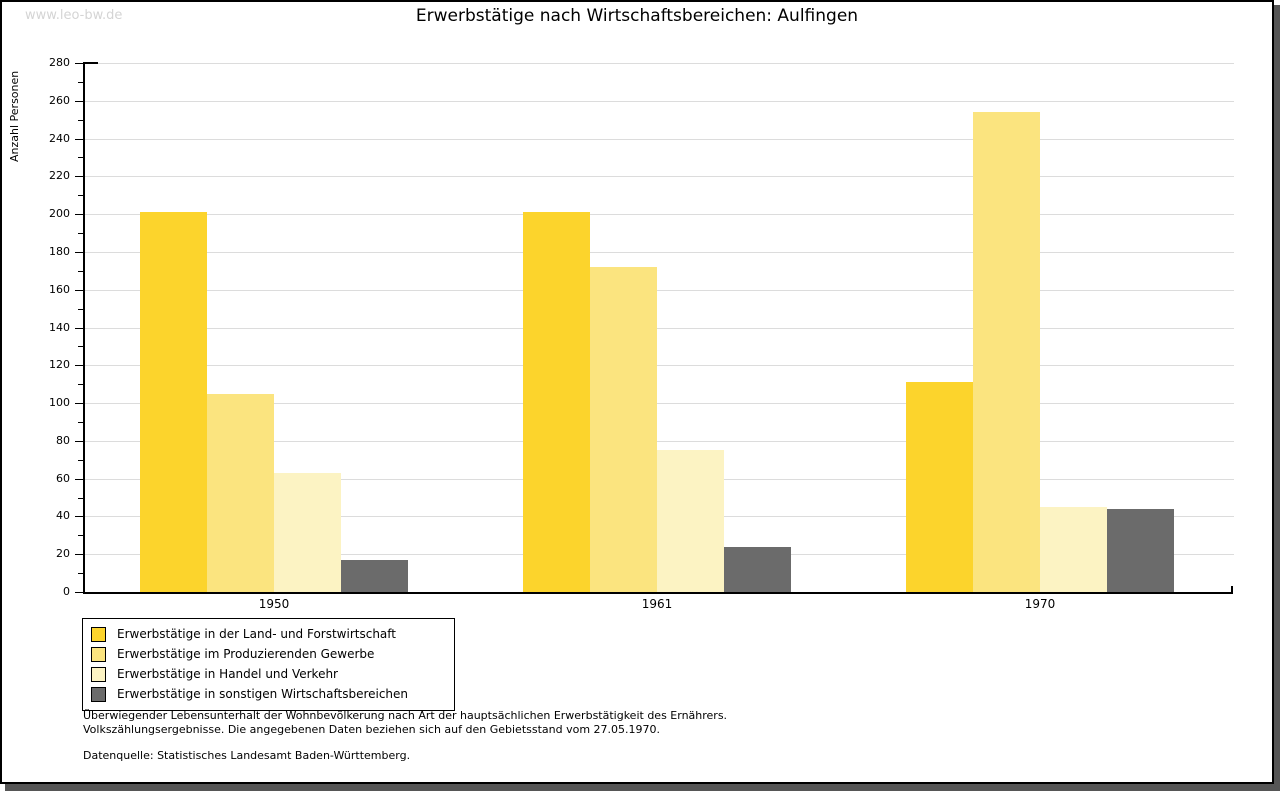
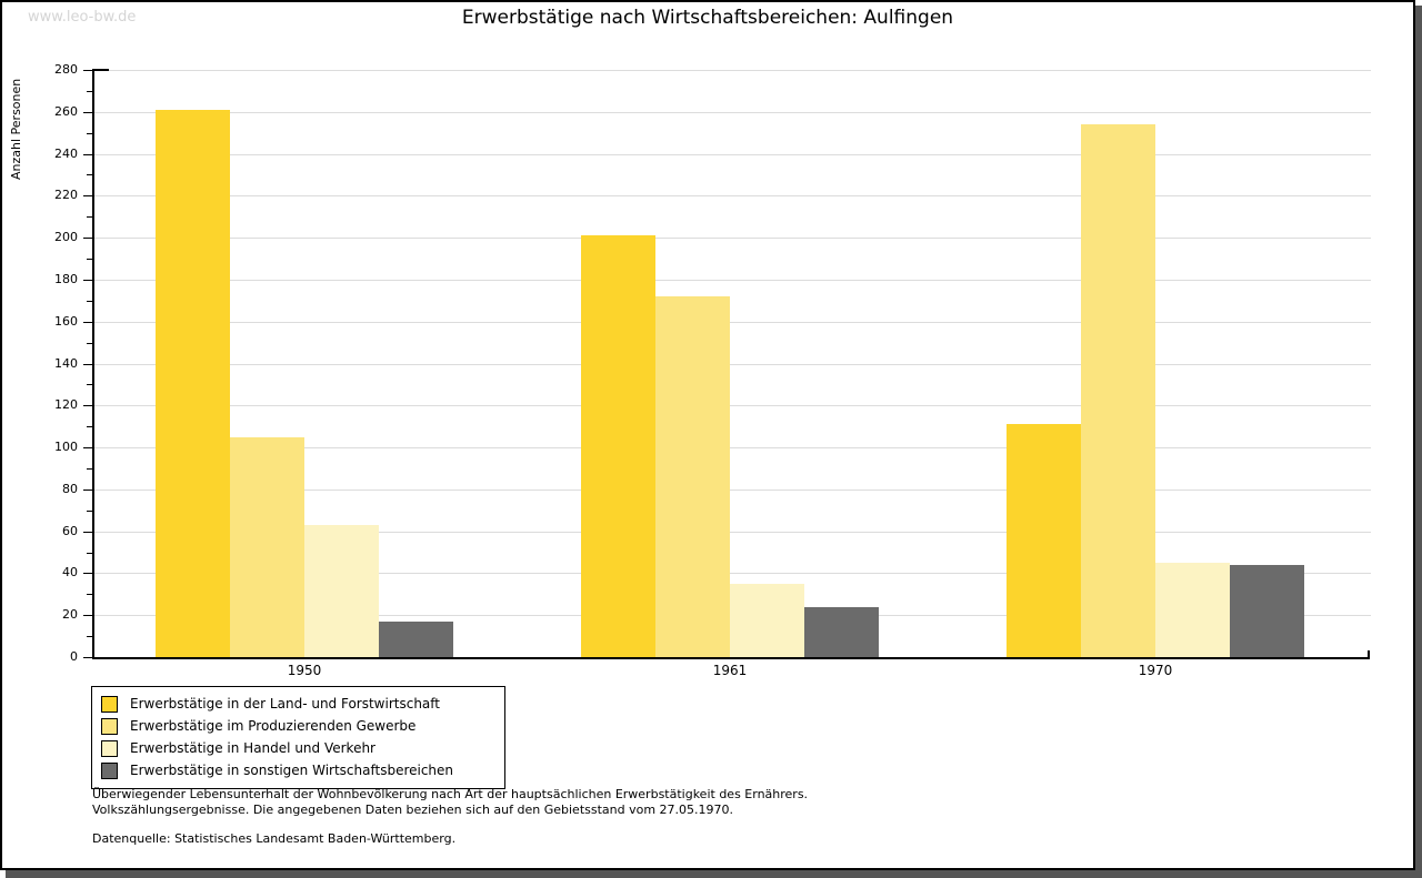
Erwerbstätige in der Land- und Forstwirtschaft/1950: 201 -> 261
Erwerbstätige in Handel und Verkehr/1961: 75 -> 35
